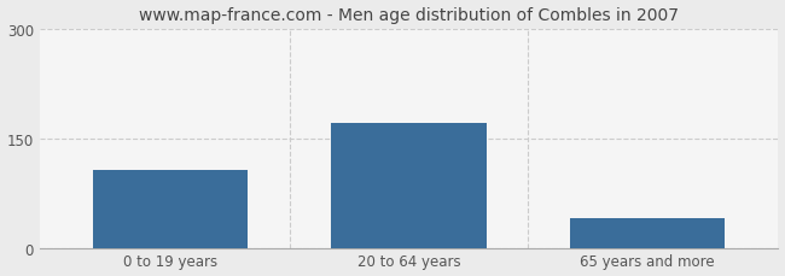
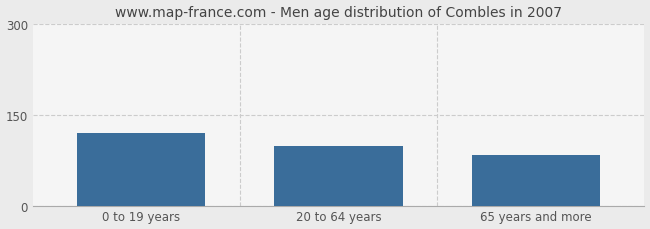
0 to 19 years: 107 -> 120
20 to 64 years: 171 -> 98
65 years and more: 40 -> 84
